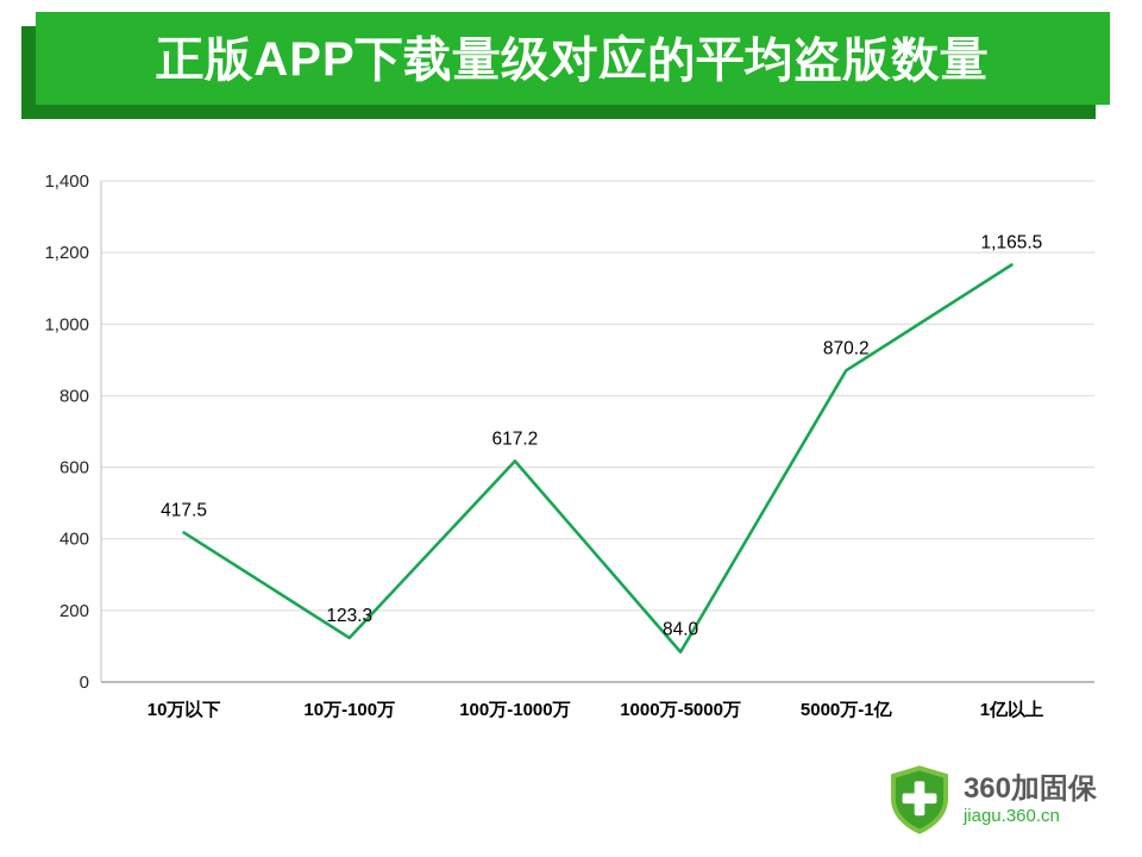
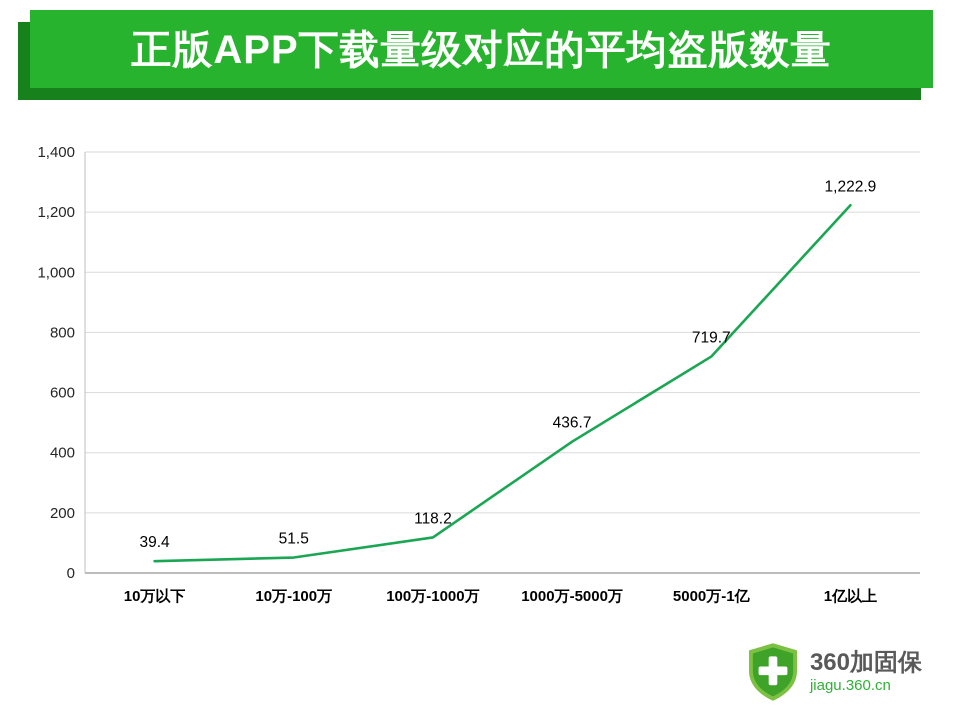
10万以下: 417.5 -> 39.4
10万-100万: 123.3 -> 51.5
100万-1000万: 617.2 -> 118.2
1000万-5000万: 84.0 -> 436.7
5000万-1亿: 870.2 -> 719.7
1亿以上: 1,165.5 -> 1,222.9
